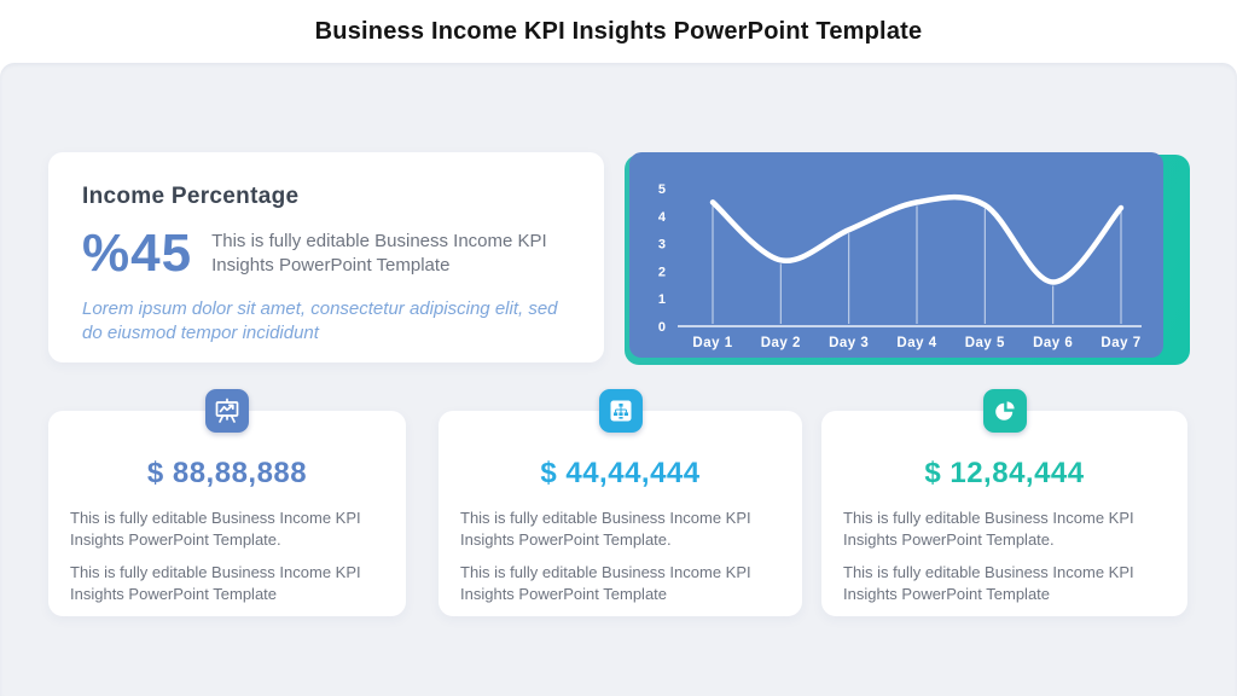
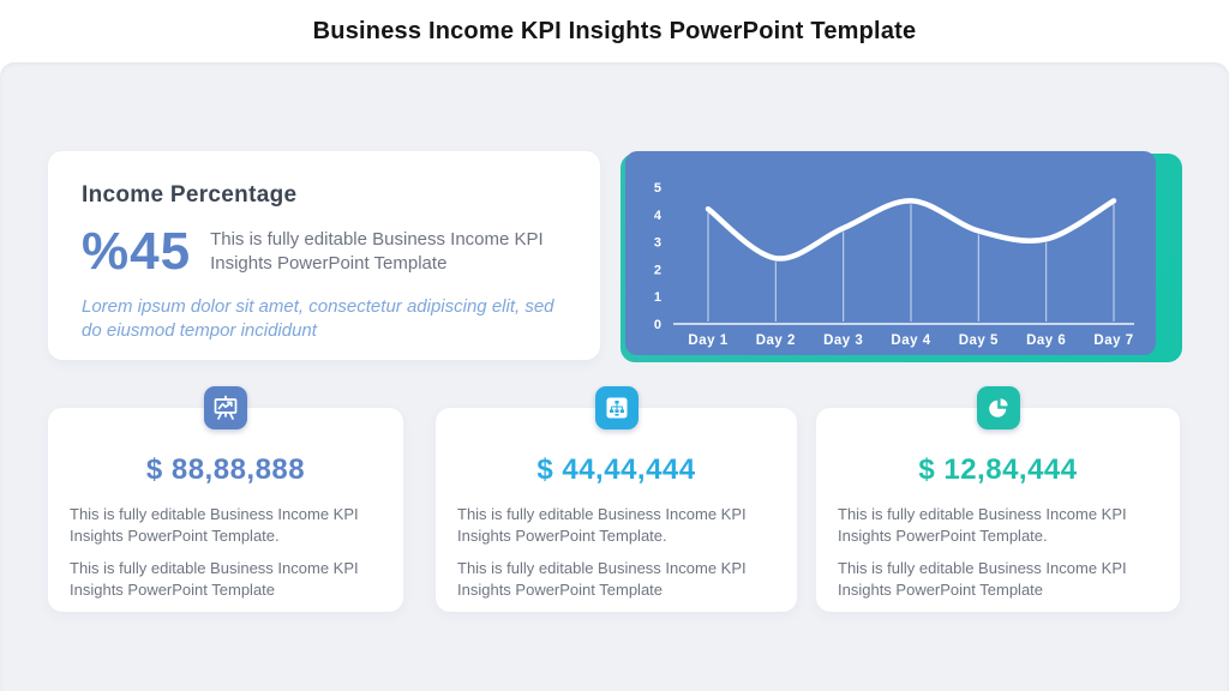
Day 1: 4.5 -> 4.2
Day 5: 4.4 -> 3.4
Day 6: 1.6 -> 3.1
Day 7: 4.3 -> 4.5
